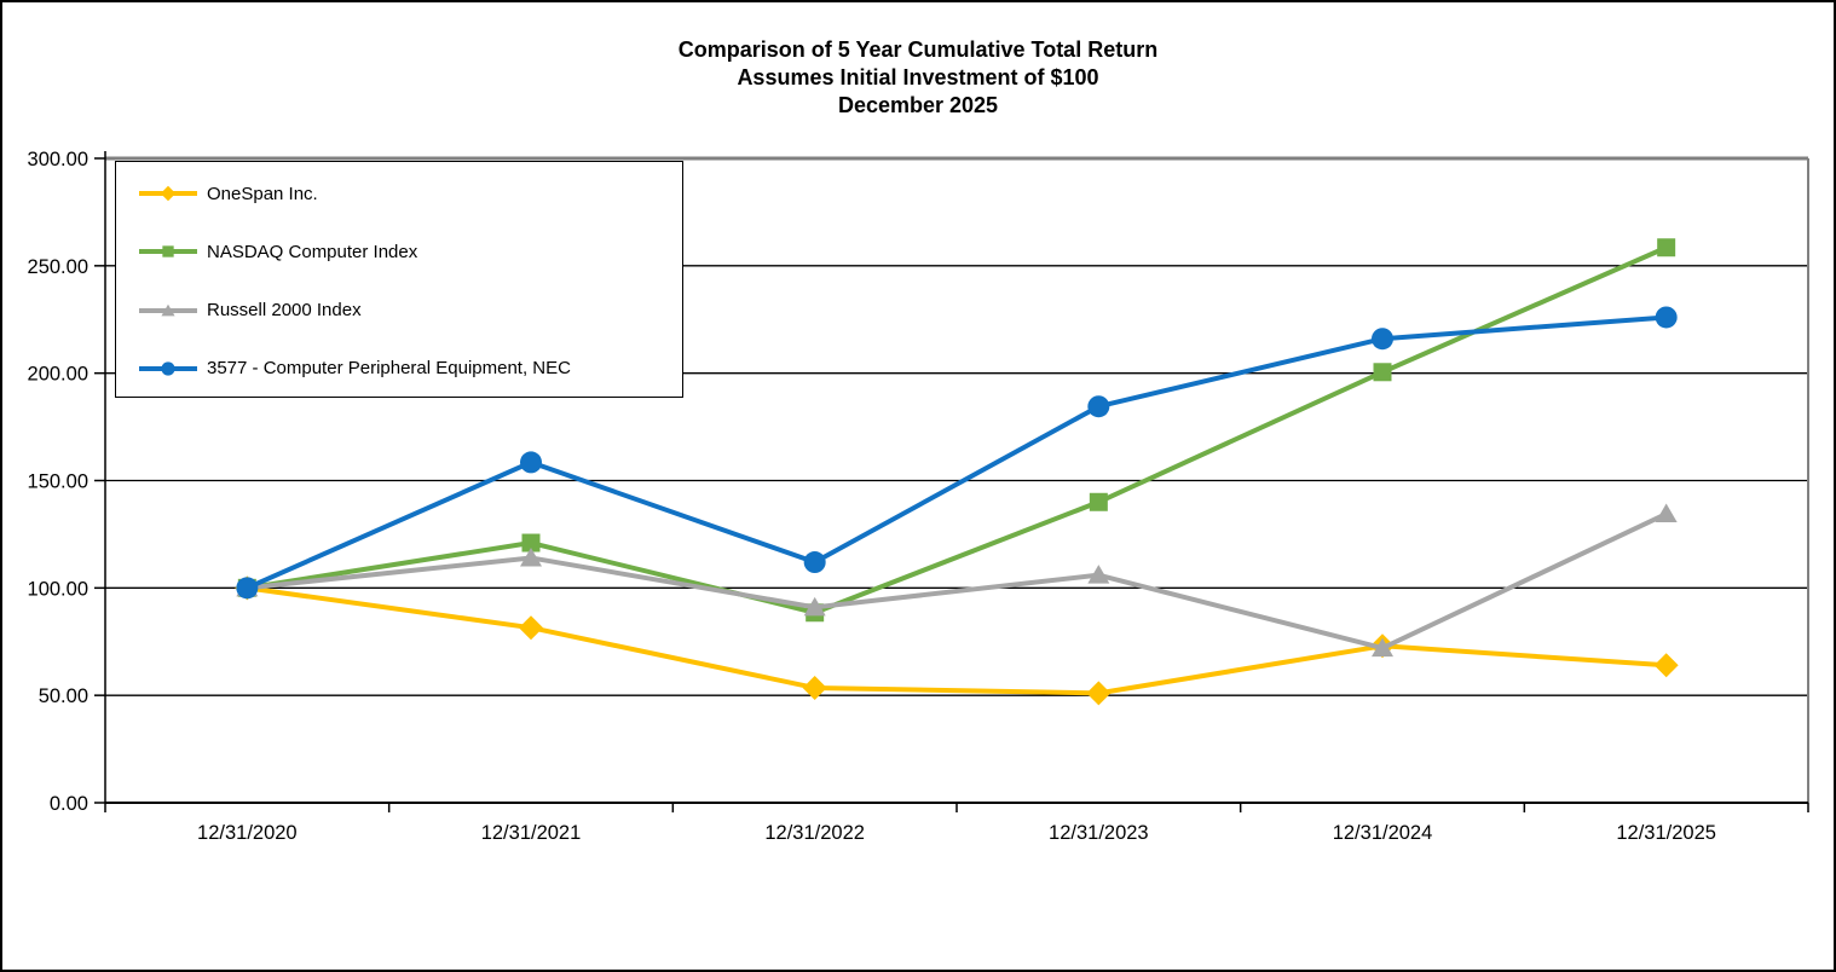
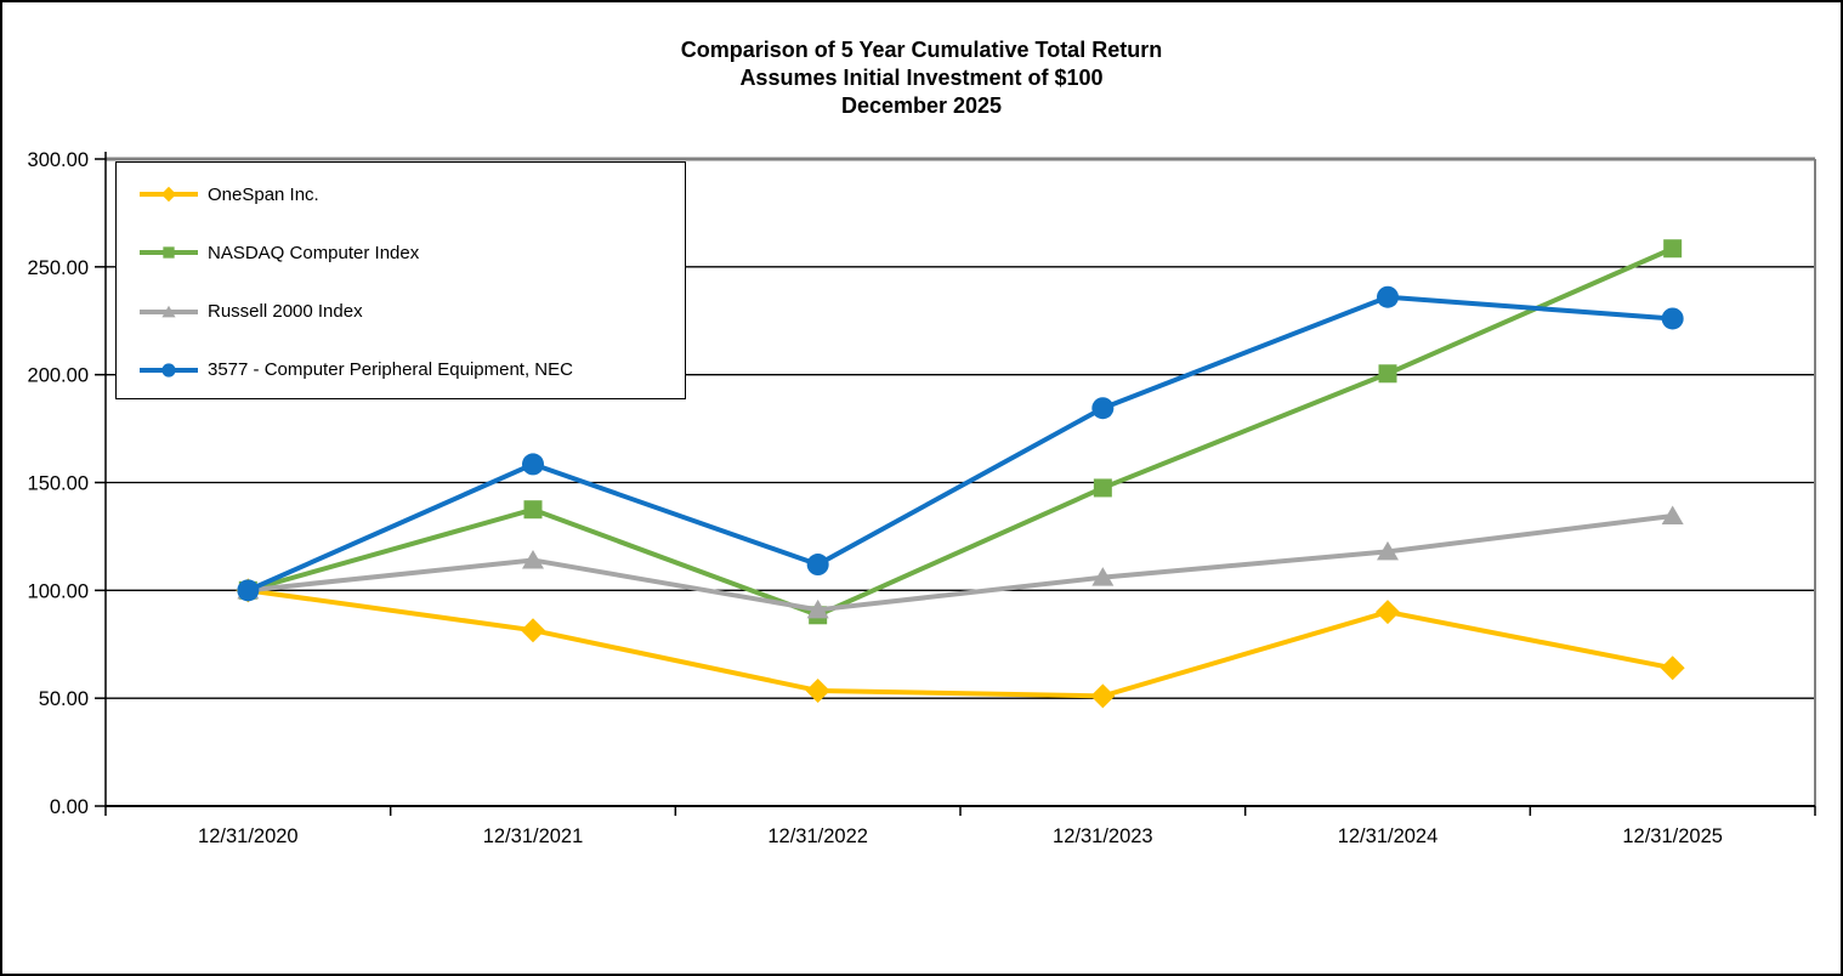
NASDAQ Computer Index/12/31/2021: 121 -> 138
NASDAQ Computer Index/12/31/2023: 140 -> 148
OneSpan Inc./12/31/2024: 73 -> 90
Russell 2000 Index/12/31/2024: 72 -> 118
3577 - Computer Peripheral Equipment, NEC/12/31/2024: 216 -> 236
